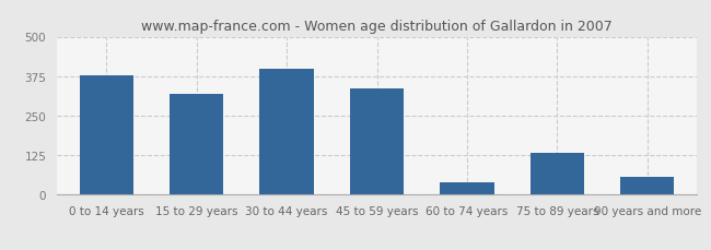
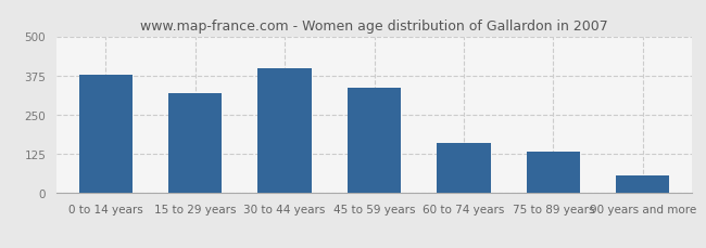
60 to 74 years: 40 -> 160
